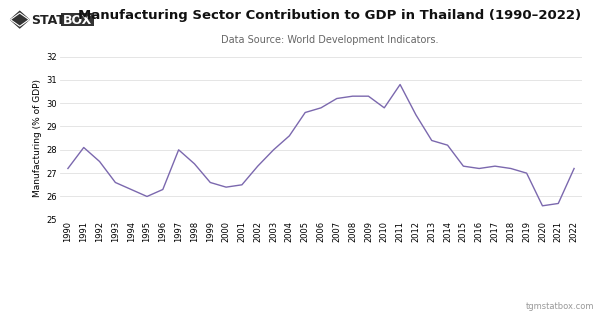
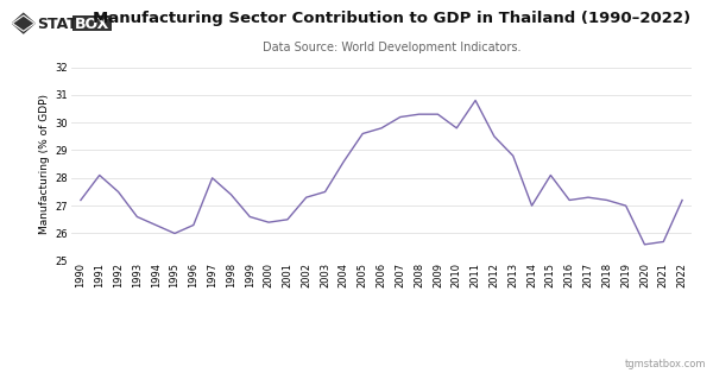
2003: 28.0 -> 27.5
2013: 28.4 -> 28.8
2014: 28.2 -> 27.0
2015: 27.3 -> 28.1
